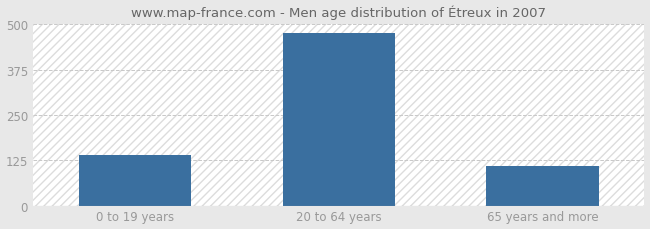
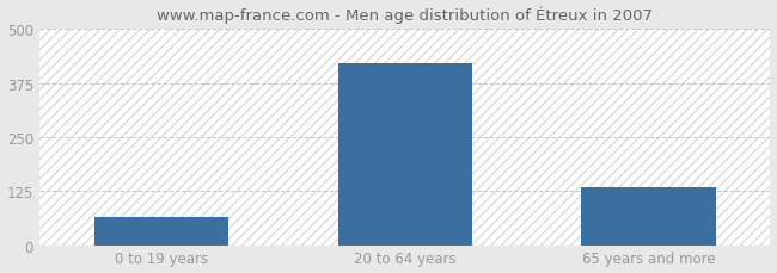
0 to 19 years: 140 -> 65
20 to 64 years: 475 -> 420
65 years and more: 110 -> 135
